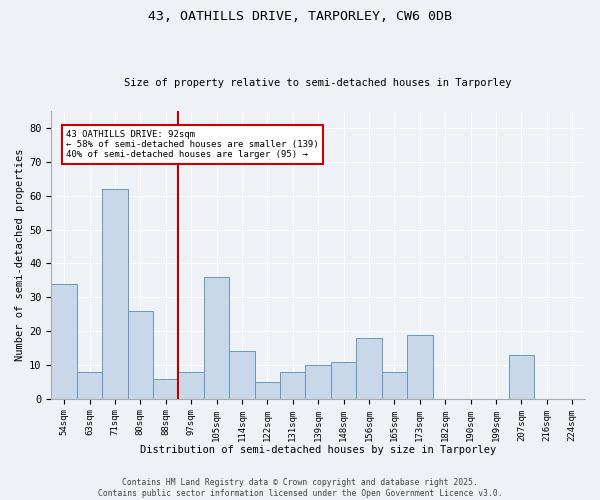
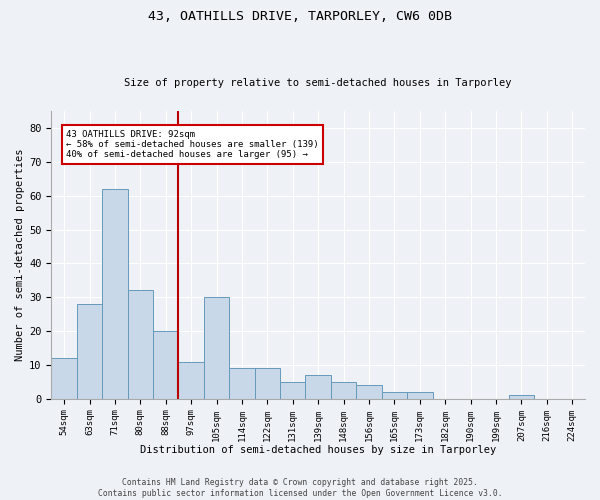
54sqm: 34 -> 12
63sqm: 8 -> 28
80sqm: 26 -> 32
88sqm: 6 -> 20
97sqm: 8 -> 11
105sqm: 36 -> 30
114sqm: 14 -> 9
122sqm: 5 -> 9
131sqm: 8 -> 5
139sqm: 10 -> 7
148sqm: 11 -> 5
156sqm: 18 -> 4
165sqm: 8 -> 2
173sqm: 19 -> 2
207sqm: 13 -> 1
